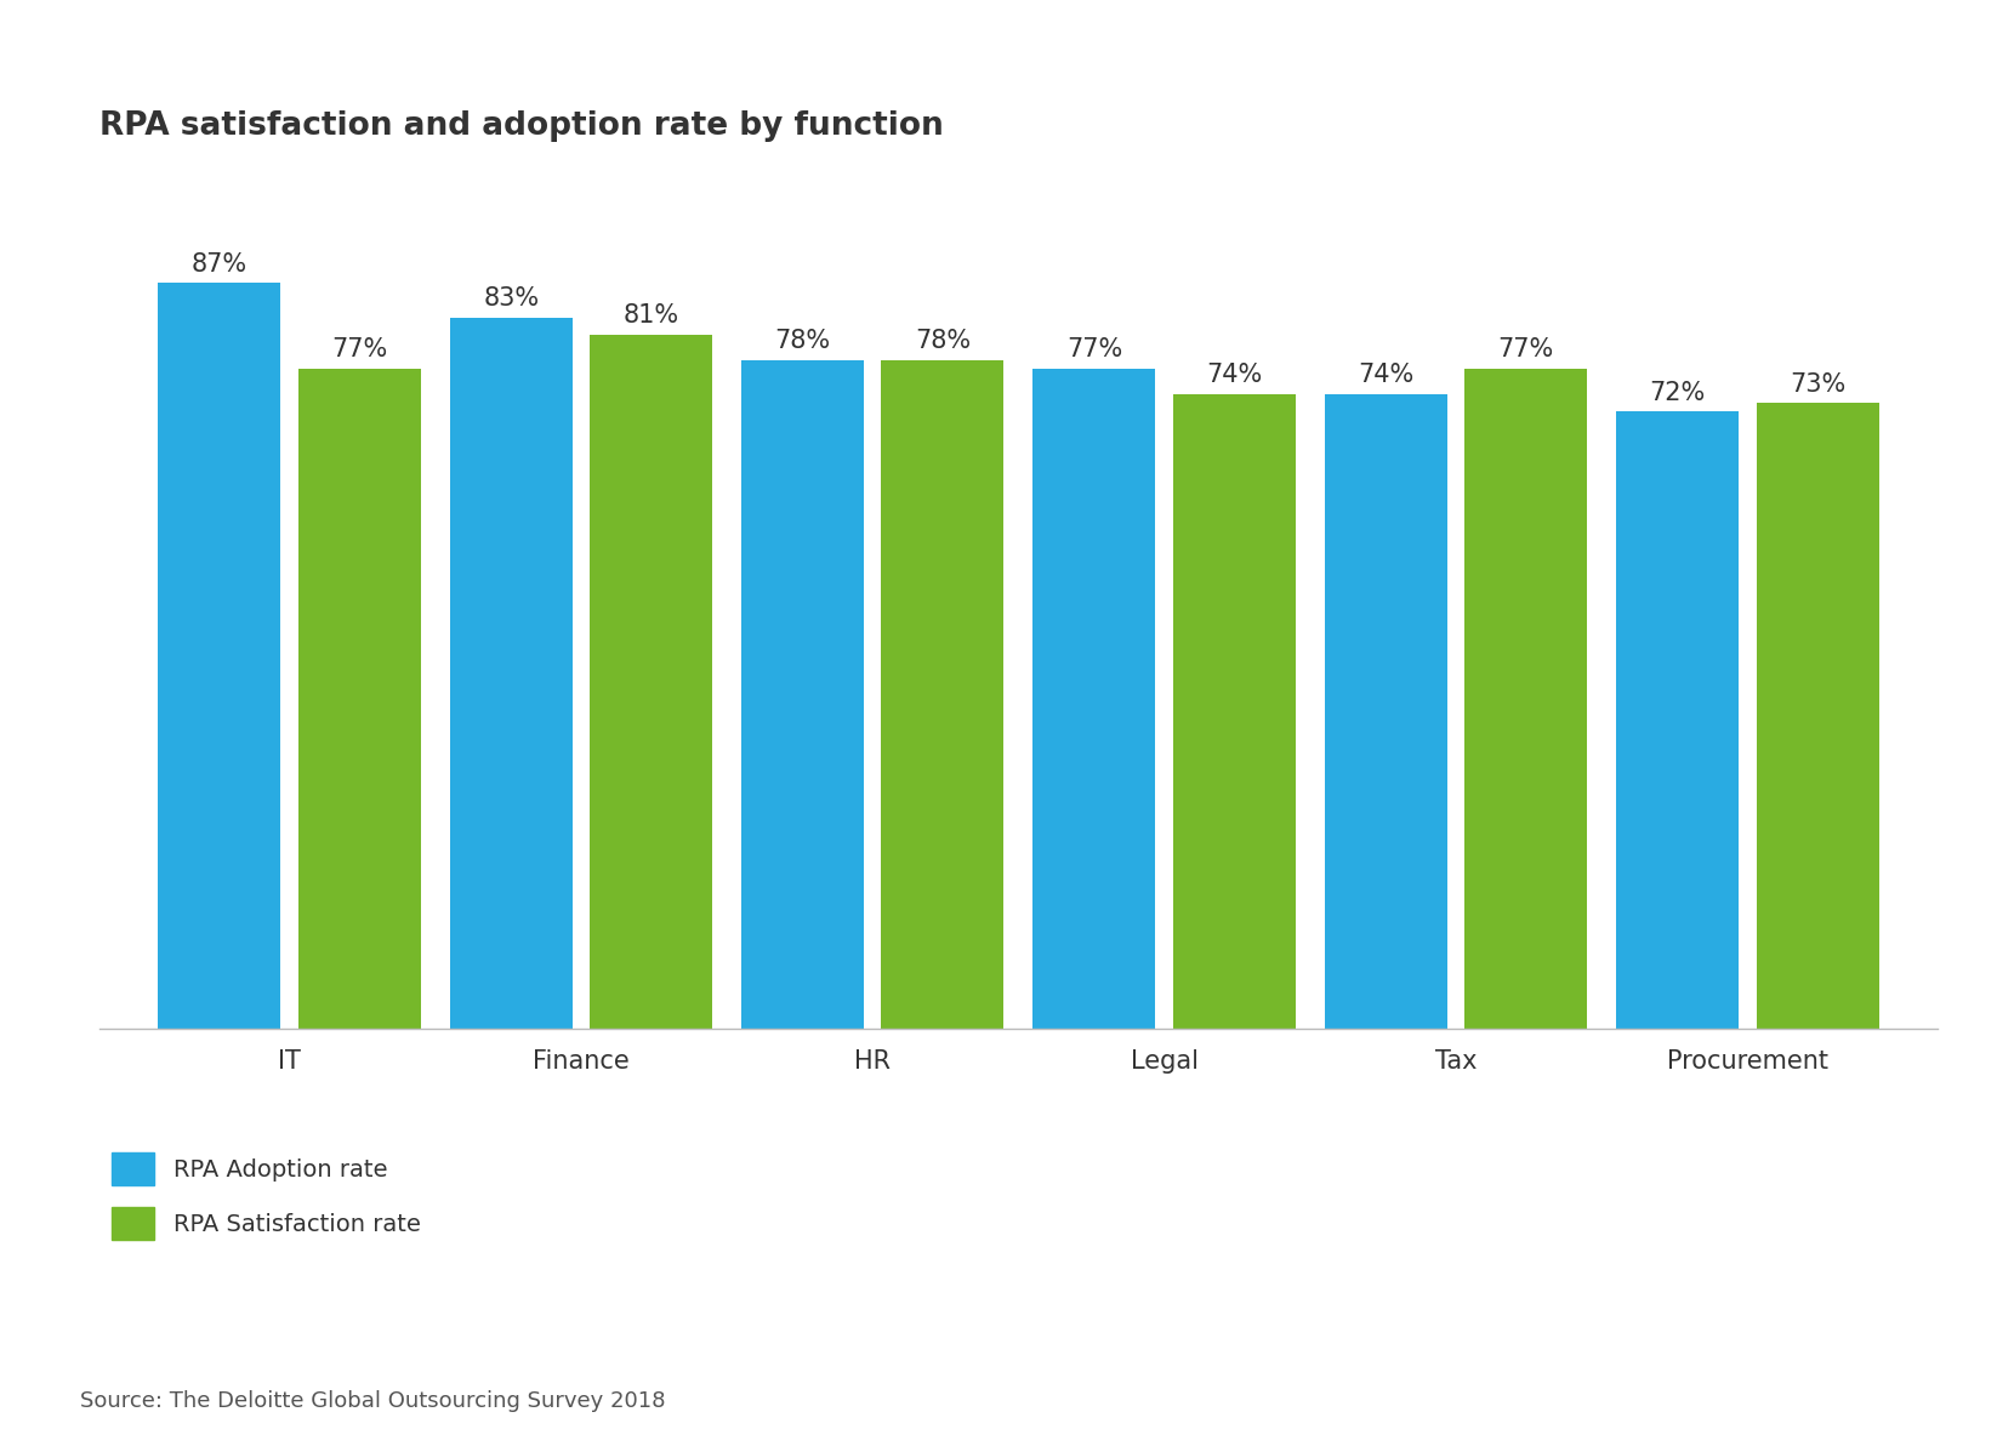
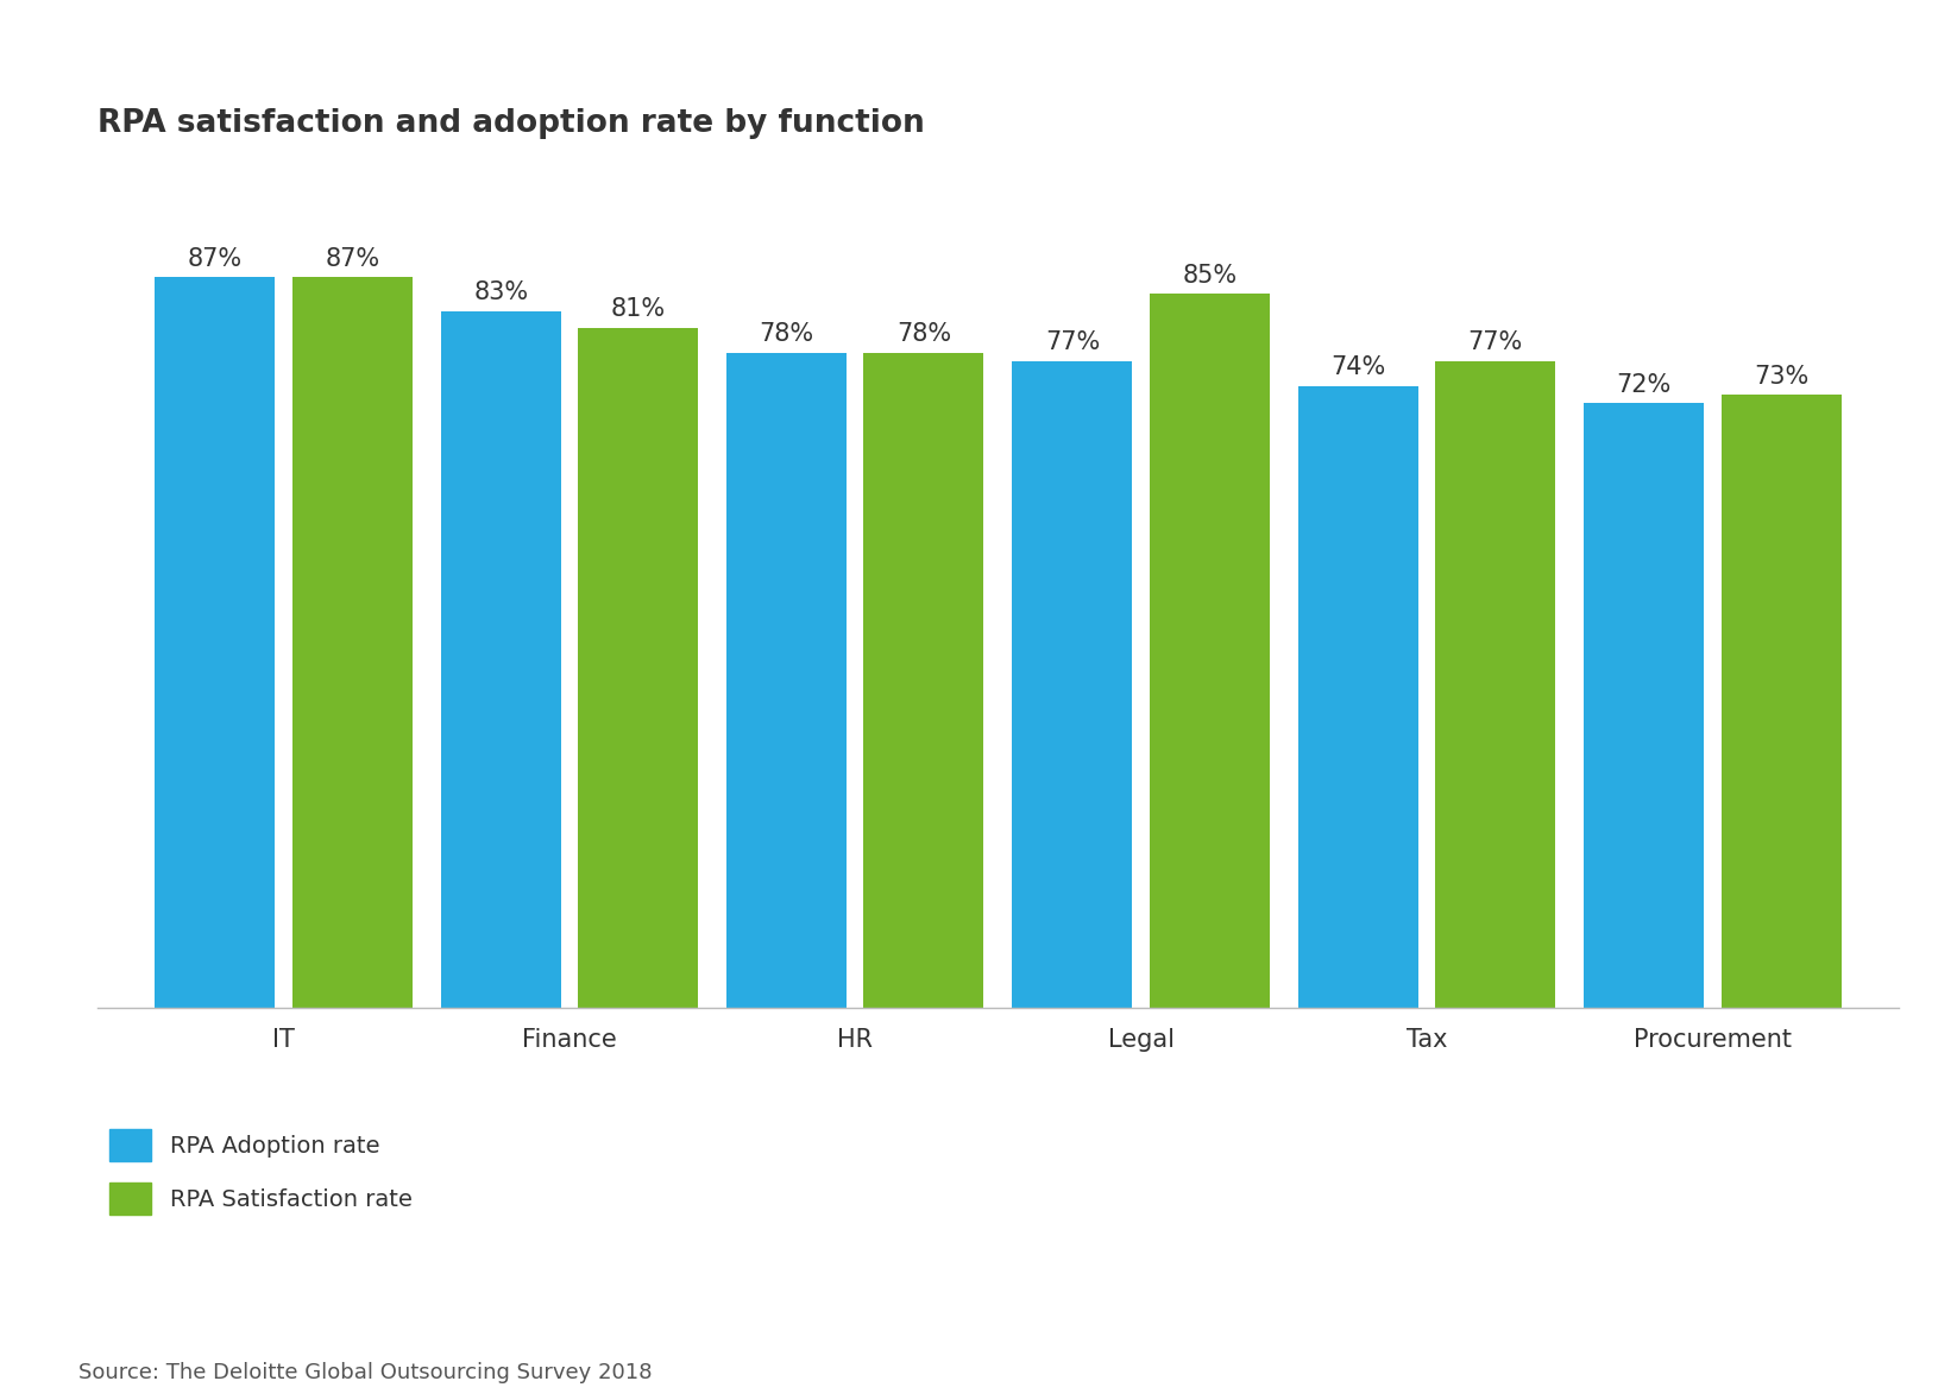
RPA Satisfaction rate/IT: 77% -> 87%
RPA Satisfaction rate/Legal: 74% -> 85%
